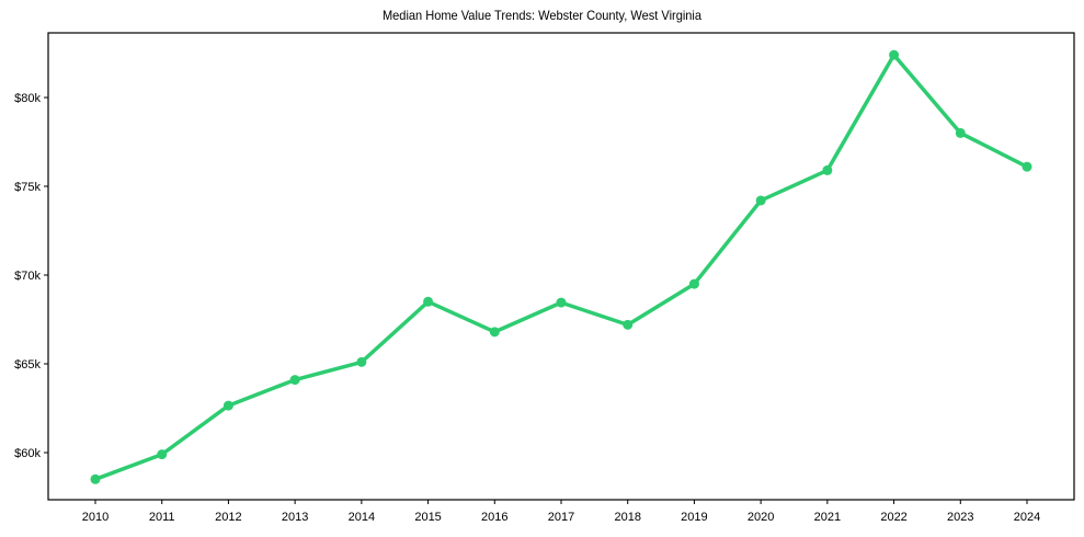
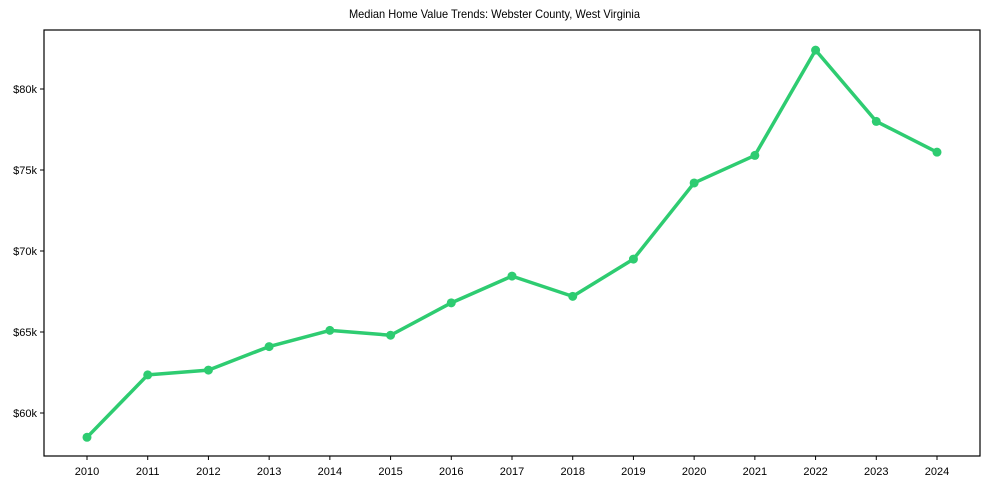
2011: $59.9k -> $62.4k
2015: $68.5k -> $64.8k
